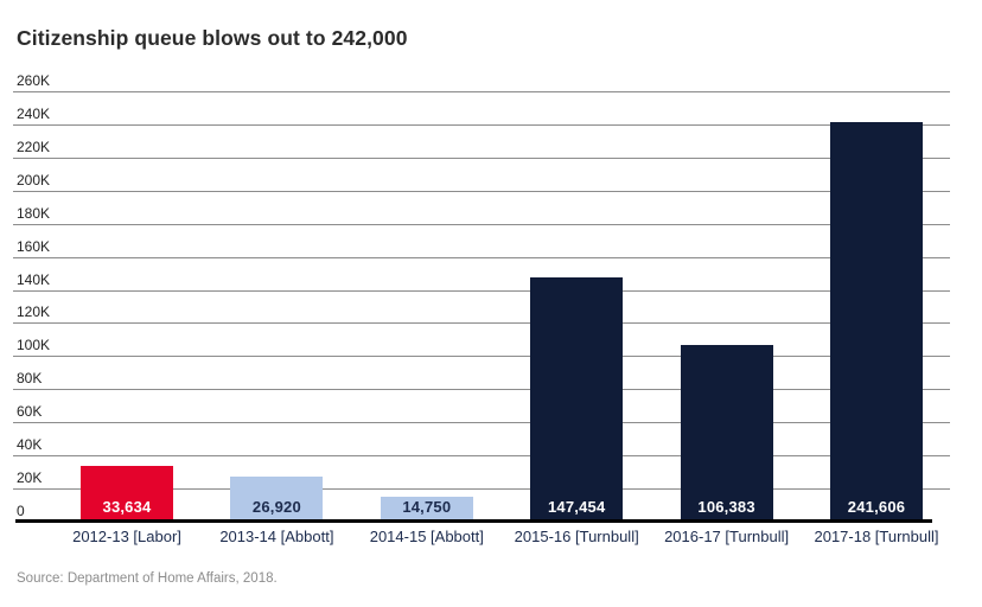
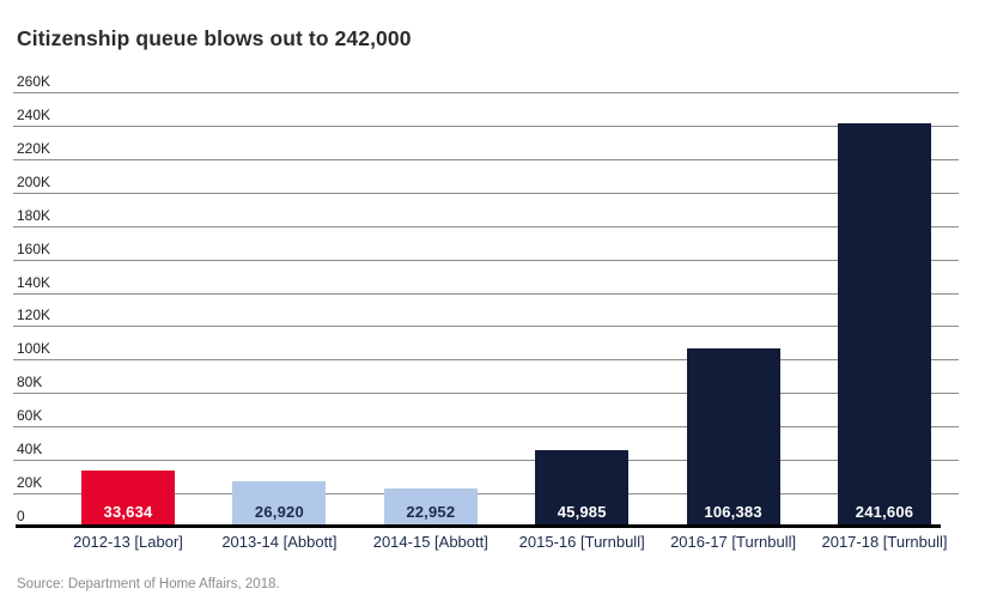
2014-15 [Abbott]: 14,750 -> 22,952
2015-16 [Turnbull]: 147,454 -> 45,985
